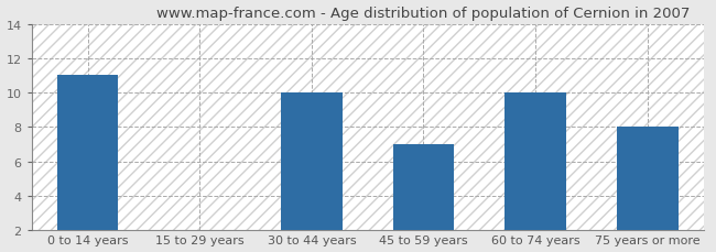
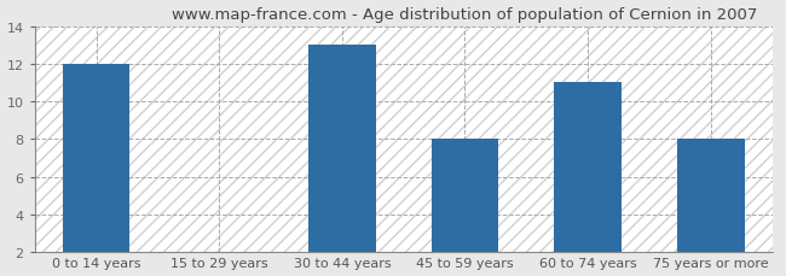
0 to 14 years: 11 -> 12
30 to 44 years: 10 -> 13
45 to 59 years: 7 -> 8
60 to 74 years: 10 -> 11
